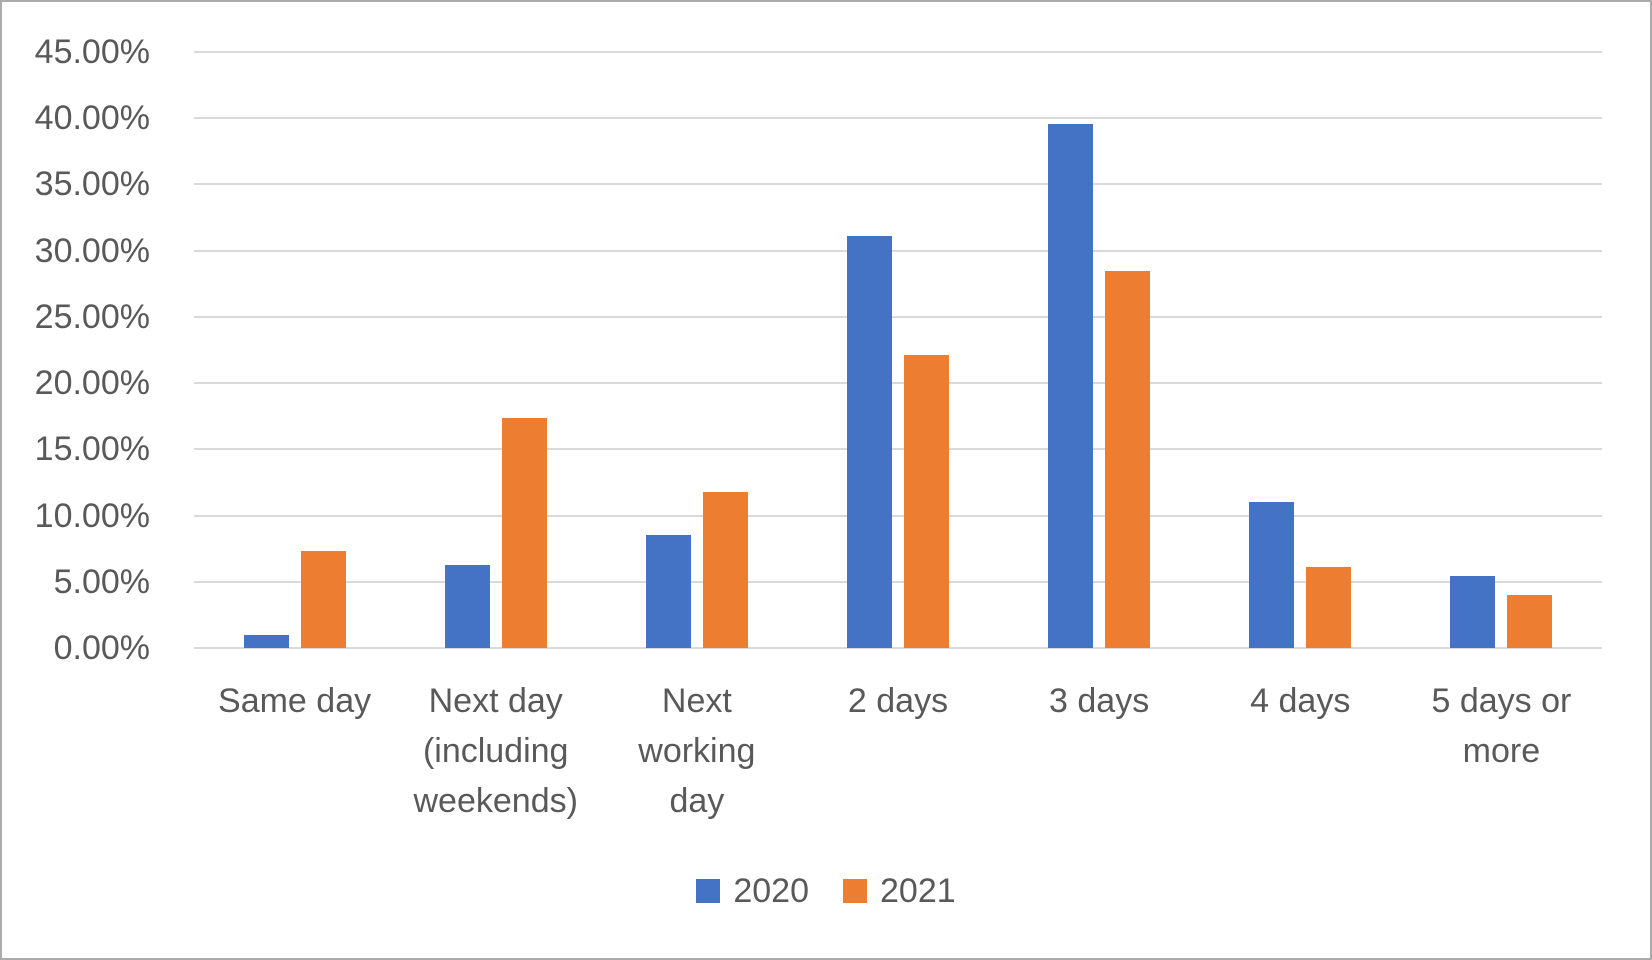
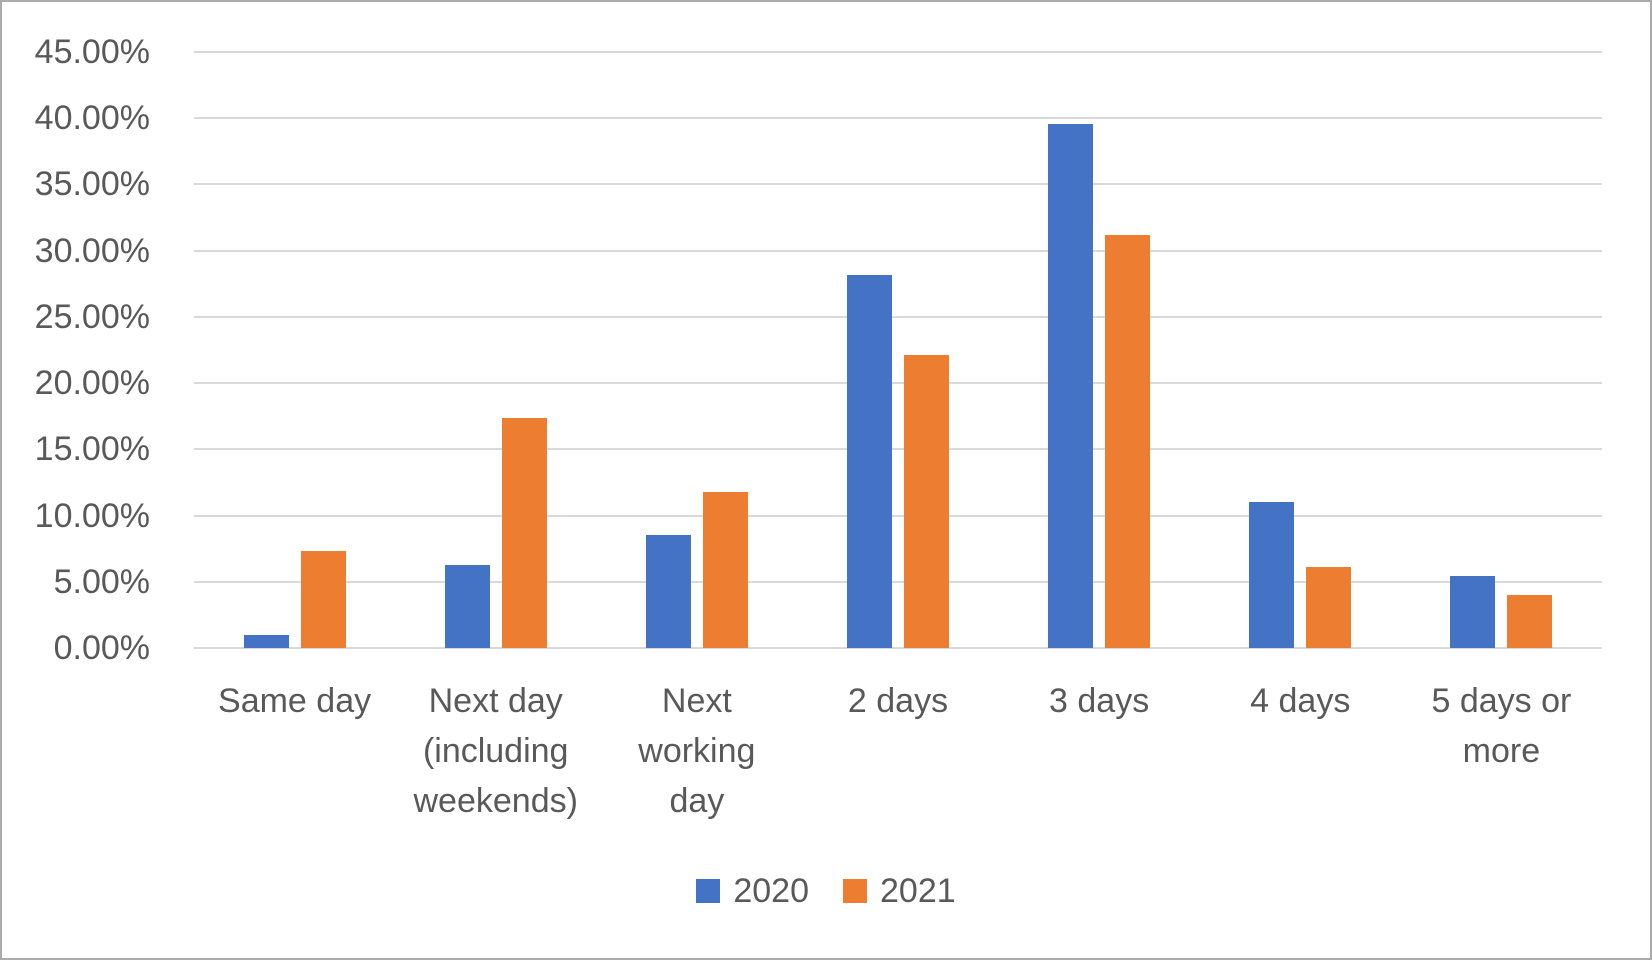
2020/2 days: 31.1% -> 28.2%
2021/3 days: 28.5% -> 31.2%
